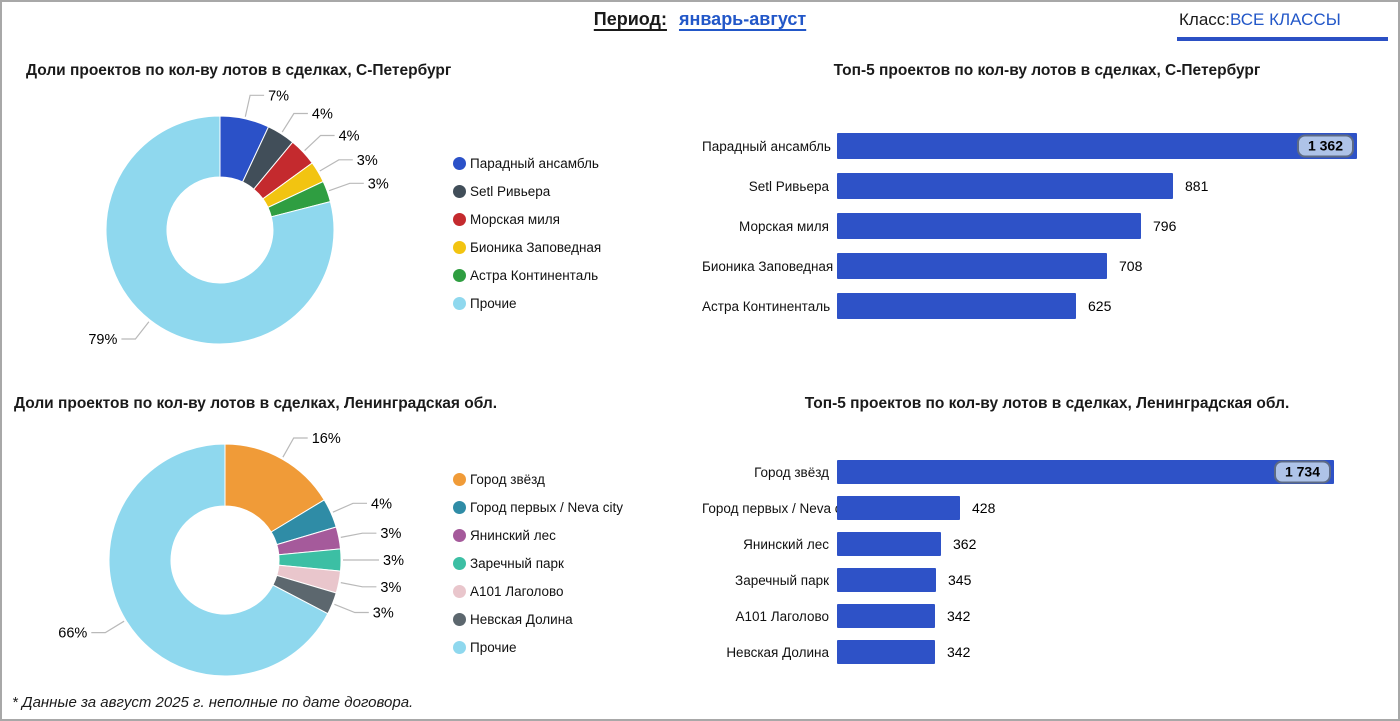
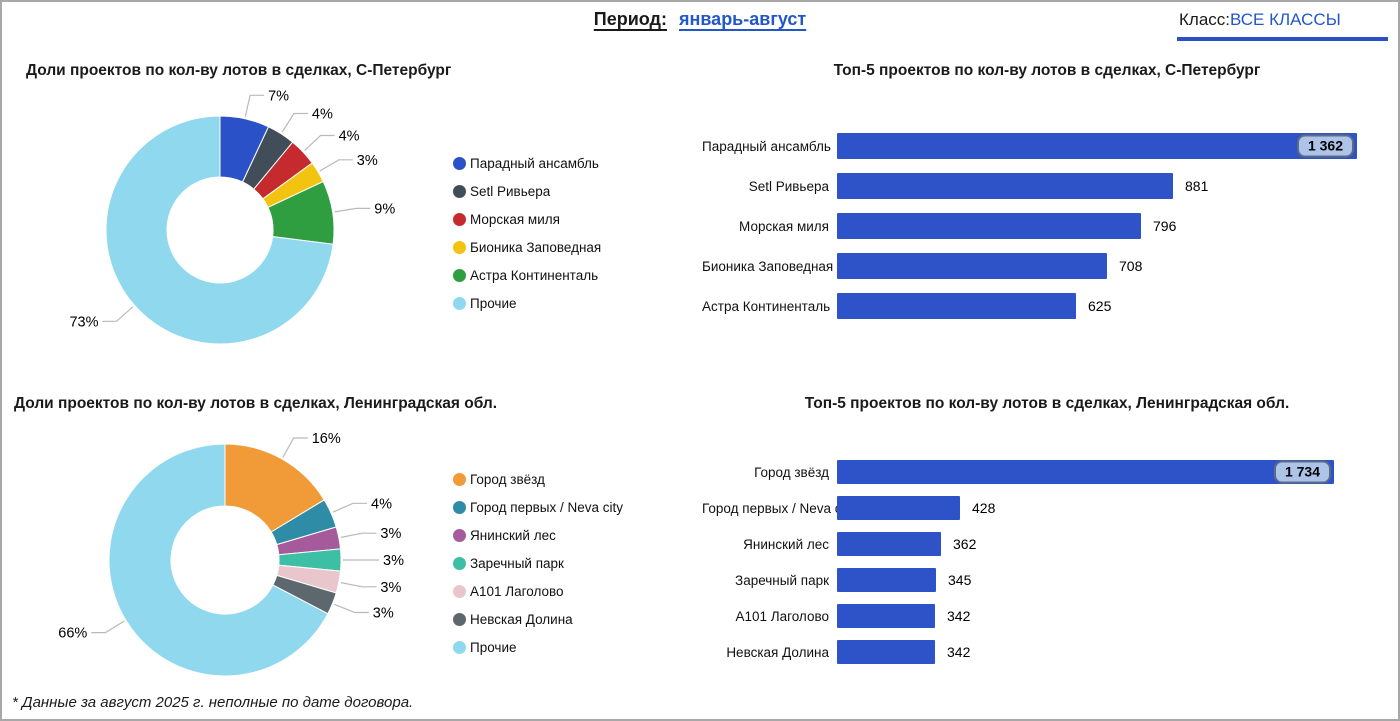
Доли проектов по кол-ву лотов в сделках, С-Петербург/Астра Континенталь: 3% -> 9%
Доли проектов по кол-ву лотов в сделках, С-Петербург/Прочие: 79% -> 73%
